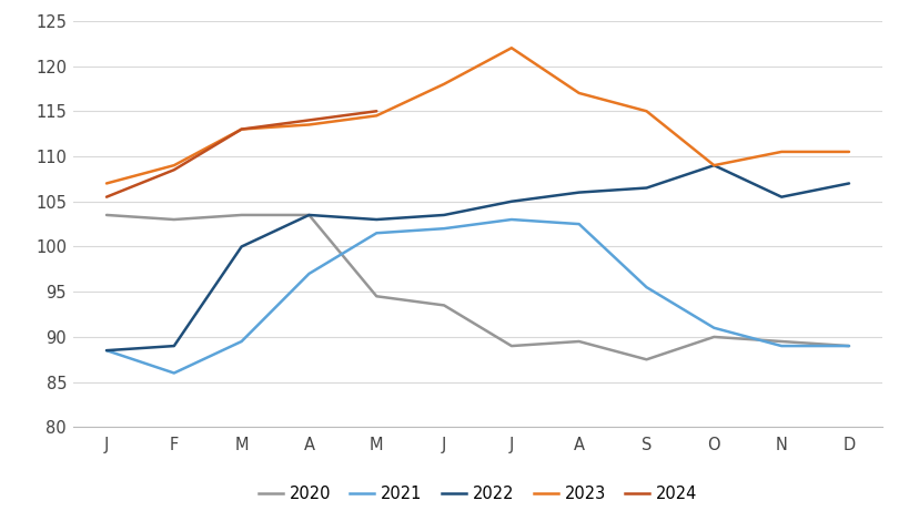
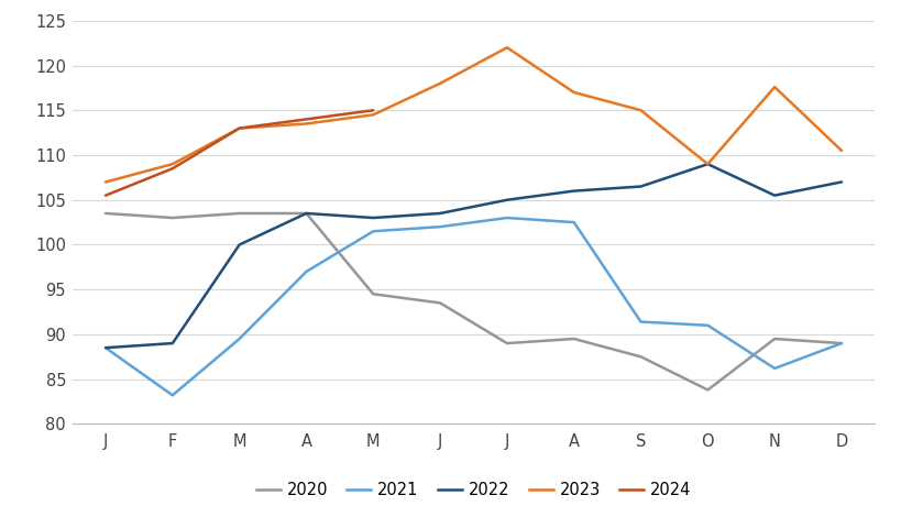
2021/F: 86.0 -> 83.2
2021/S: 95.5 -> 91.4
2020/O: 90.0 -> 83.8
2021/N: 89.0 -> 86.2
2023/N: 110.5 -> 117.6
